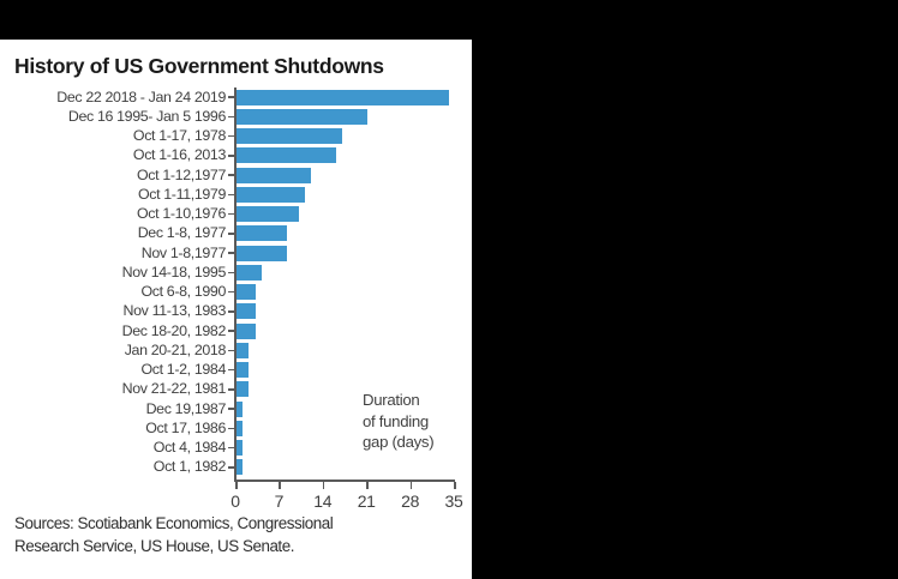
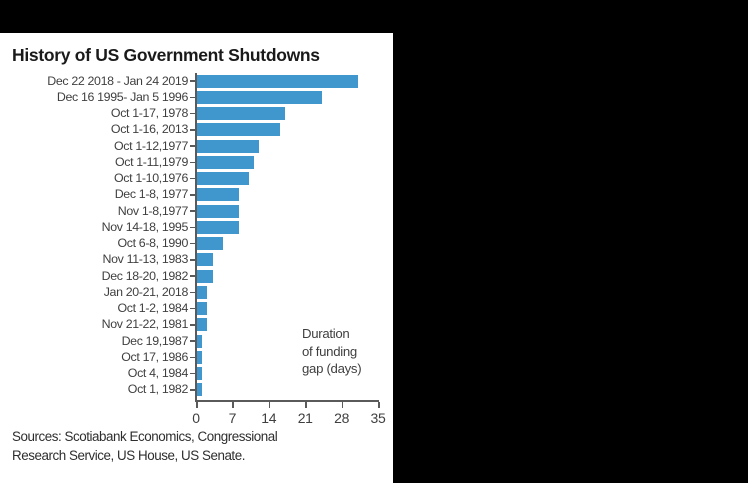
Dec 22 2018 - Jan 24 2019: 34 -> 31
Dec 16 1995- Jan 5 1996: 21 -> 24
Nov 14-18, 1995: 4 -> 8
Oct 6-8, 1990: 3 -> 5
